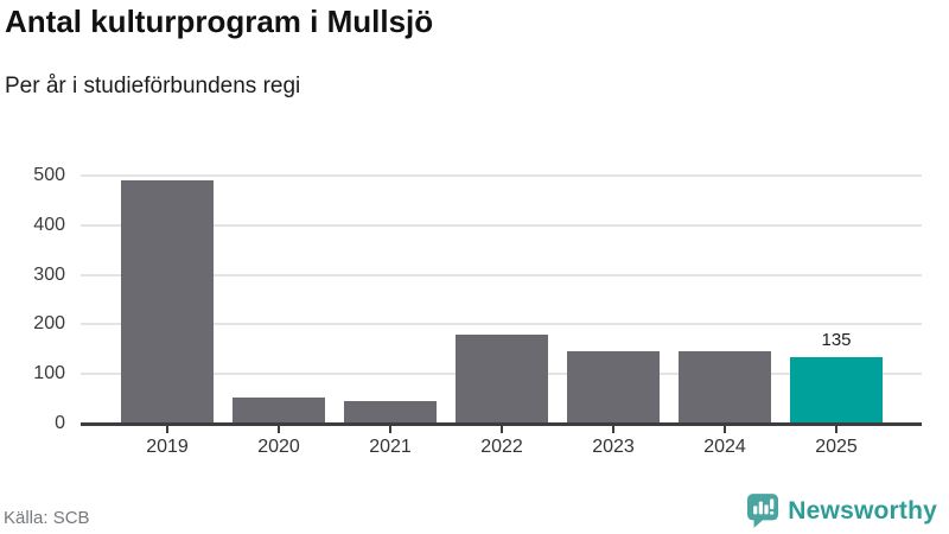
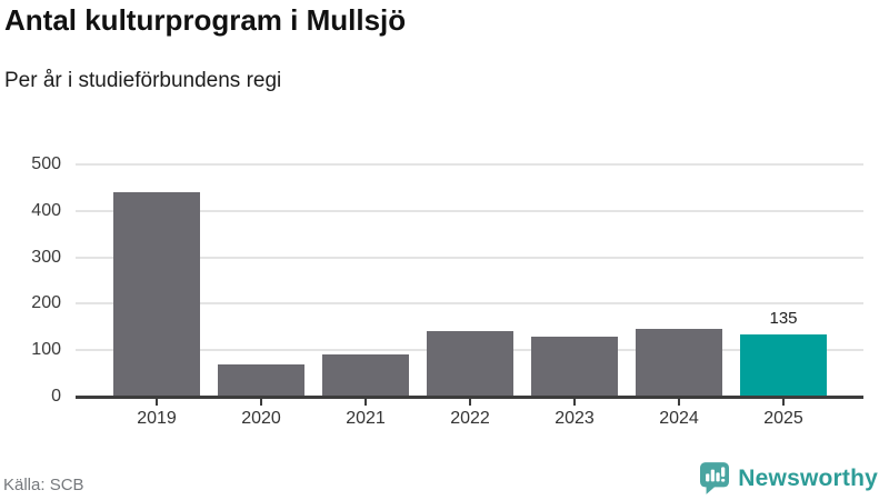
2019: 490 -> 440
2020: 50 -> 70
2021: 40 -> 90
2022: 180 -> 140
2023: 140 -> 130
